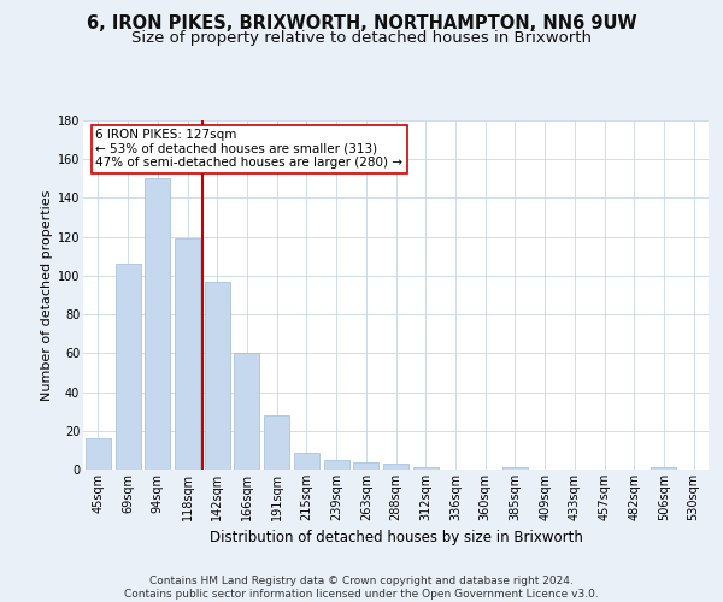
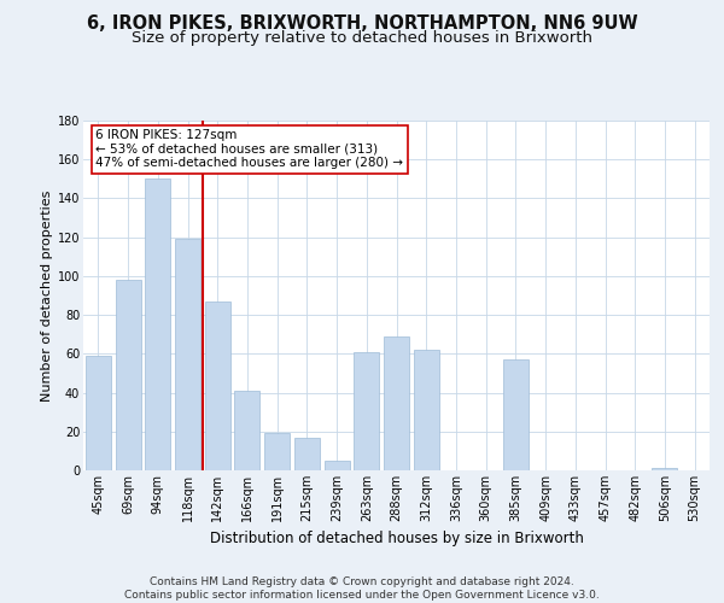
45sqm: 16 -> 59
69sqm: 106 -> 98
142sqm: 97 -> 87
166sqm: 60 -> 41
191sqm: 28 -> 19
215sqm: 9 -> 17
263sqm: 4 -> 61
288sqm: 3 -> 69
312sqm: 1 -> 62
385sqm: 1 -> 57
